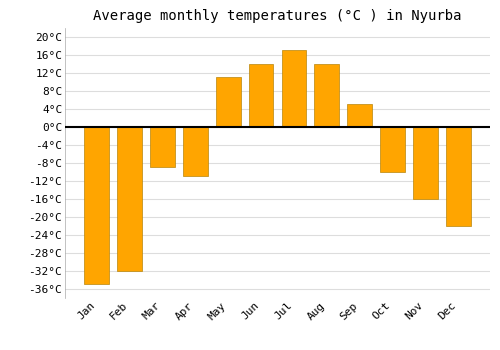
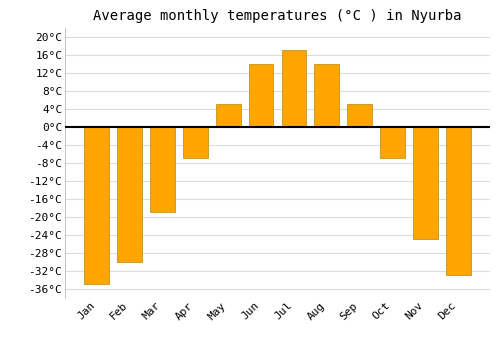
Feb: -32°C -> -30°C
Mar: -9°C -> -19°C
Apr: -11°C -> -7°C
May: 11°C -> 5°C
Oct: -10°C -> -7°C
Nov: -16°C -> -25°C
Dec: -22°C -> -33°C
